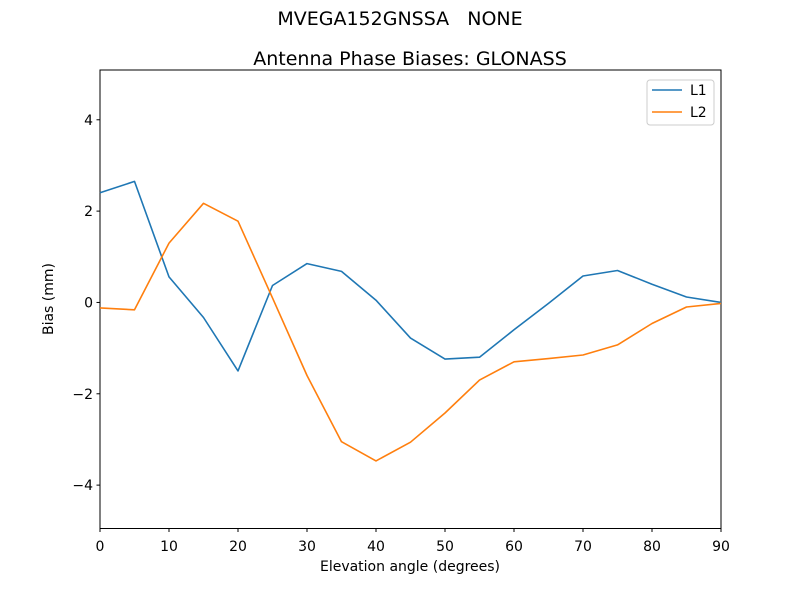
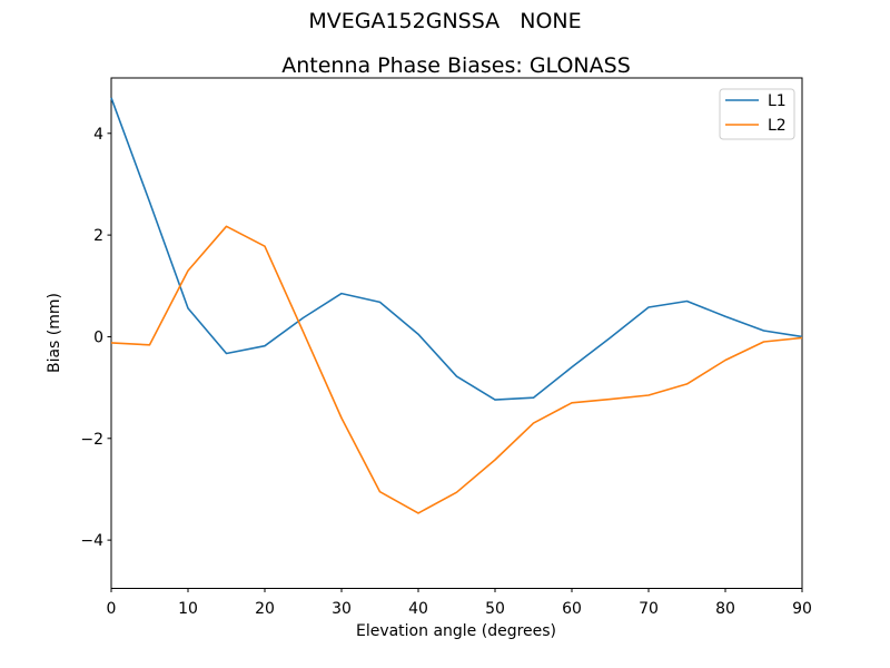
L1/0: 2.4 -> 4.7
L1/20: -1.5 -> -0.2
